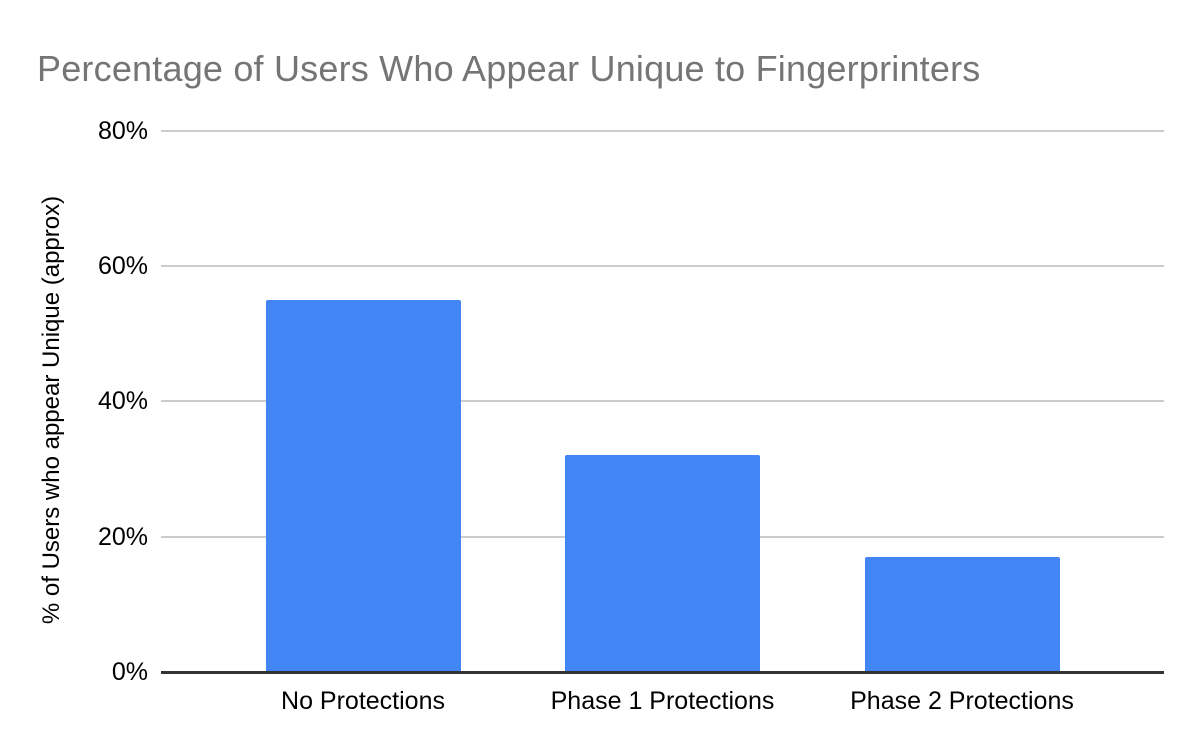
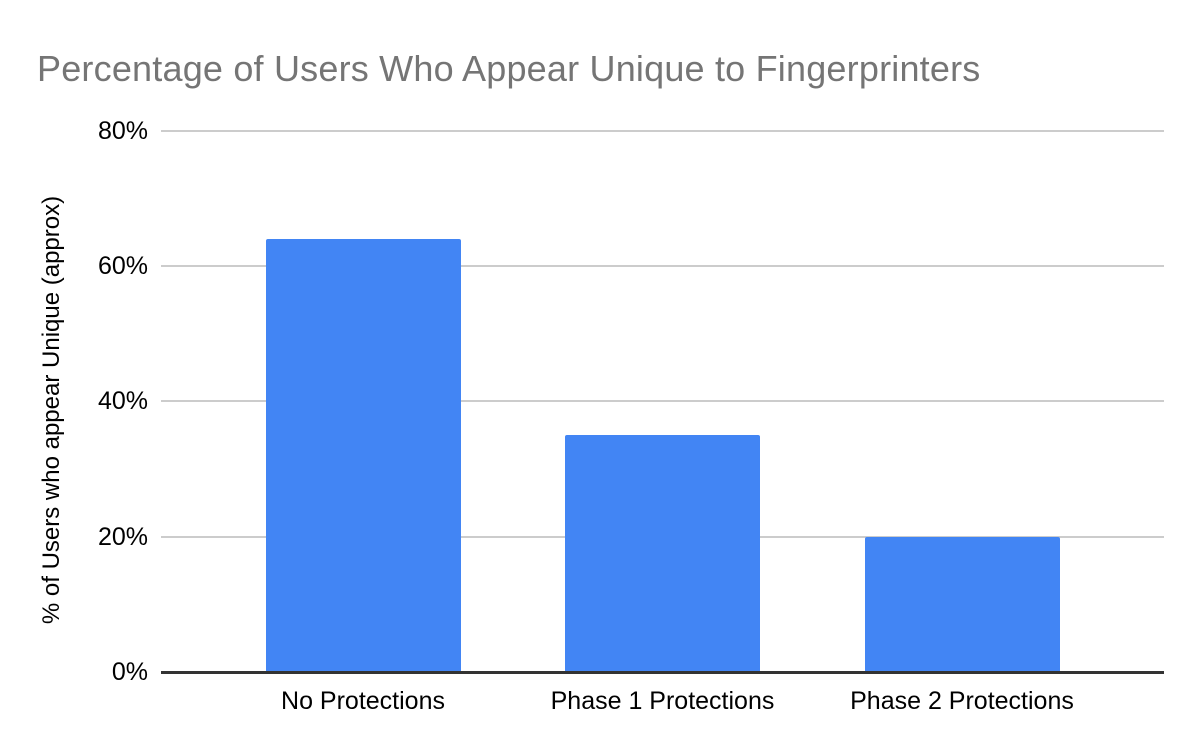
No Protections: 55% -> 64%
Phase 1 Protections: 32% -> 35%
Phase 2 Protections: 17% -> 20%
